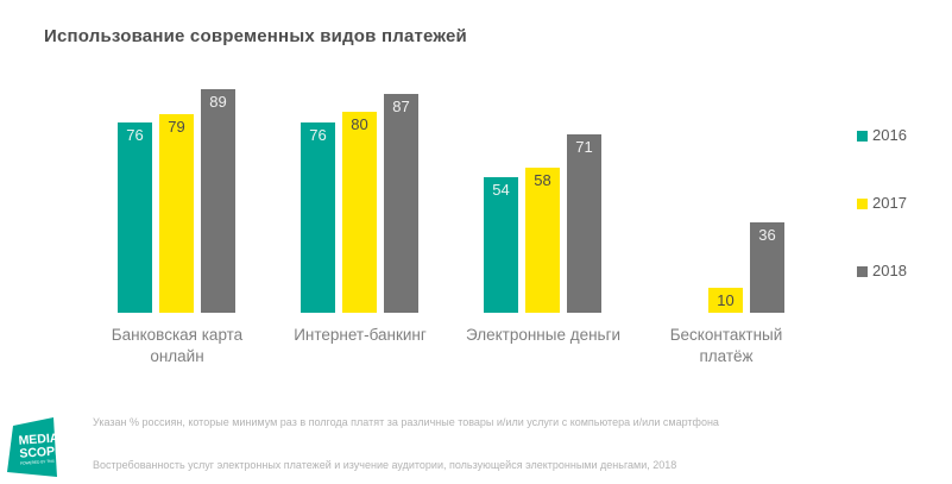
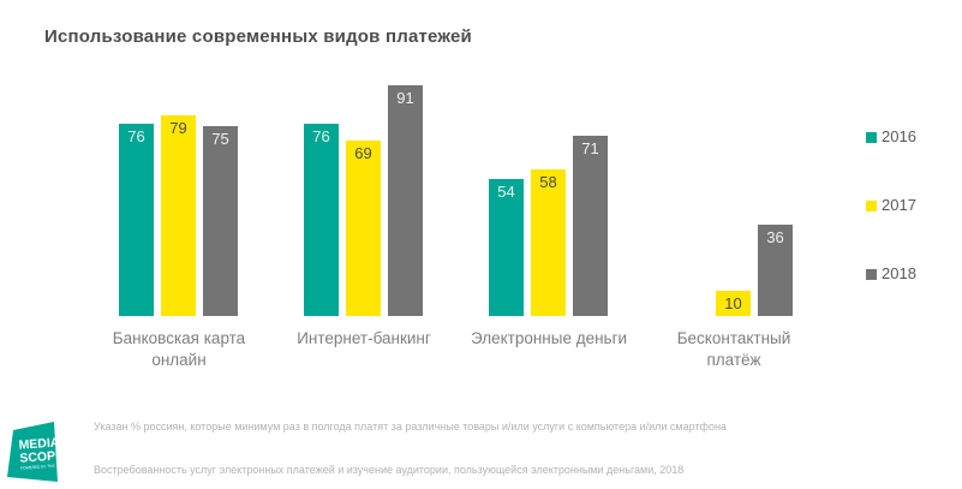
2018/Банковская карта онлайн: 89 -> 75
2017/Интернет-банкинг: 80 -> 69
2018/Интернет-банкинг: 87 -> 91
